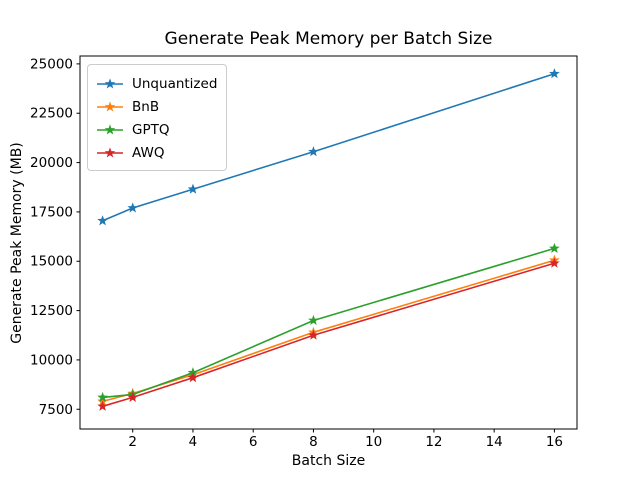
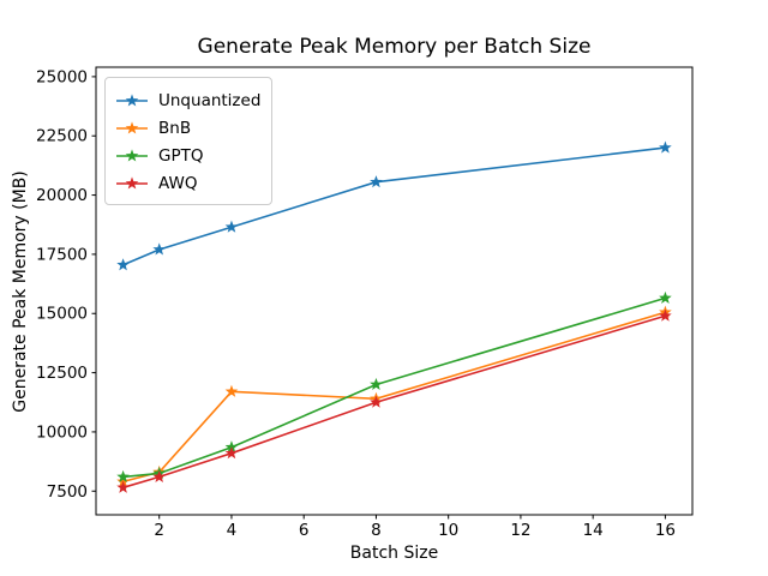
BnB/4: 9200 -> 11700
Unquantized/16: 24500 -> 22000
